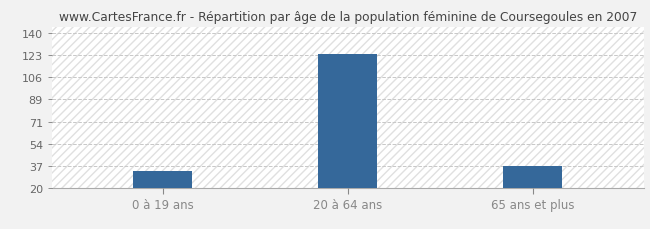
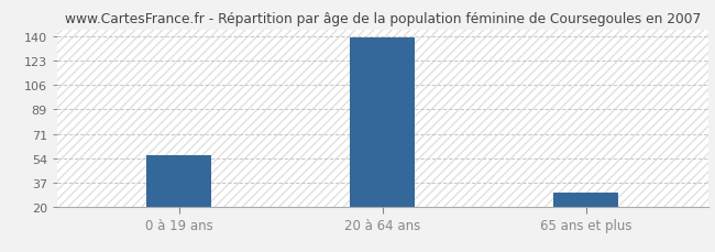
0 à 19 ans: 33 -> 56
20 à 64 ans: 124 -> 139
65 ans et plus: 37 -> 30
